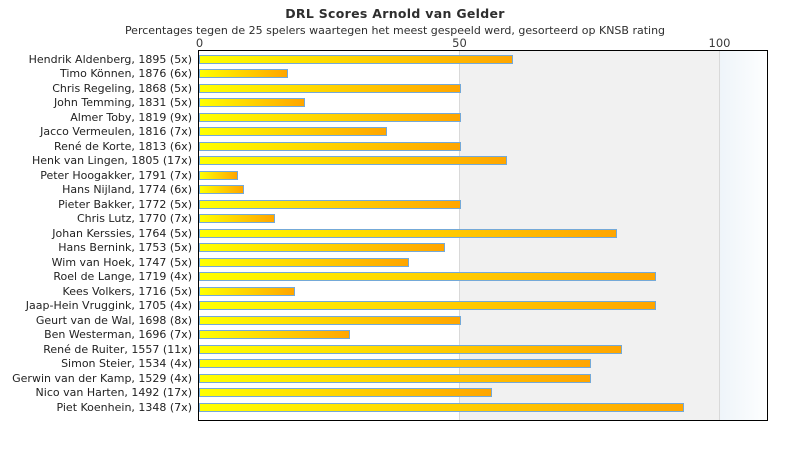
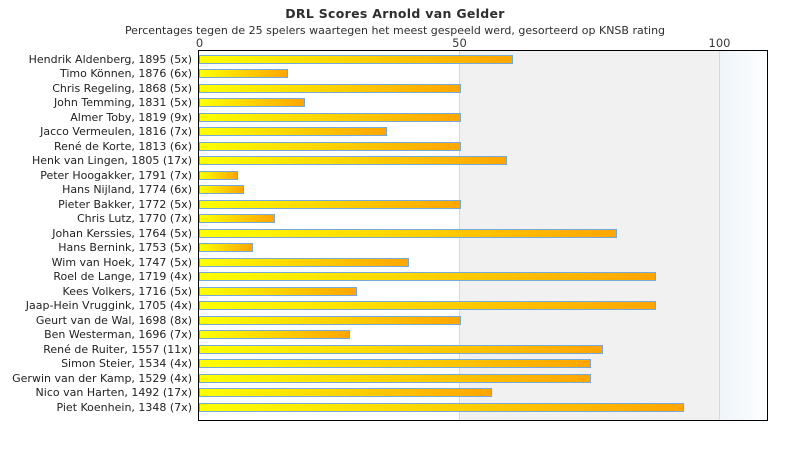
Hans Bernink, 1753 (5x): 47 -> 10
Kees Volkers, 1716 (5x): 18 -> 30
René de Ruiter, 1557 (11x): 81 -> 77
